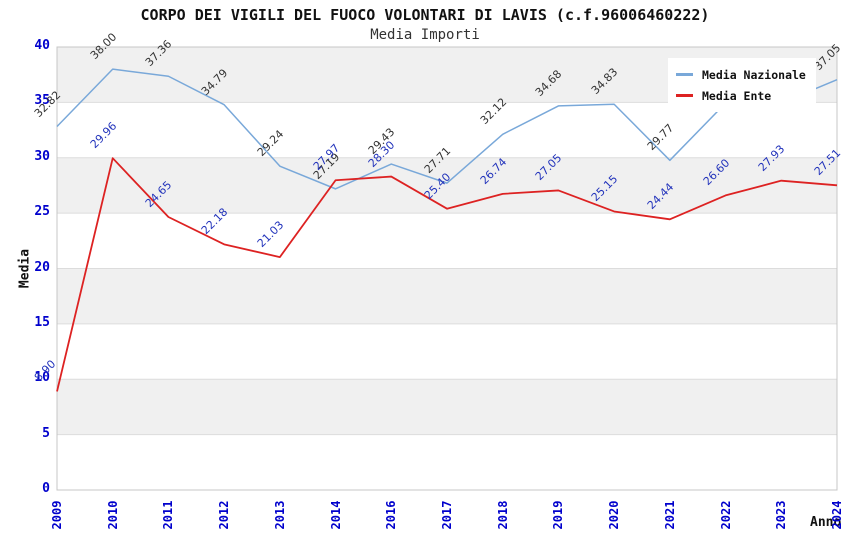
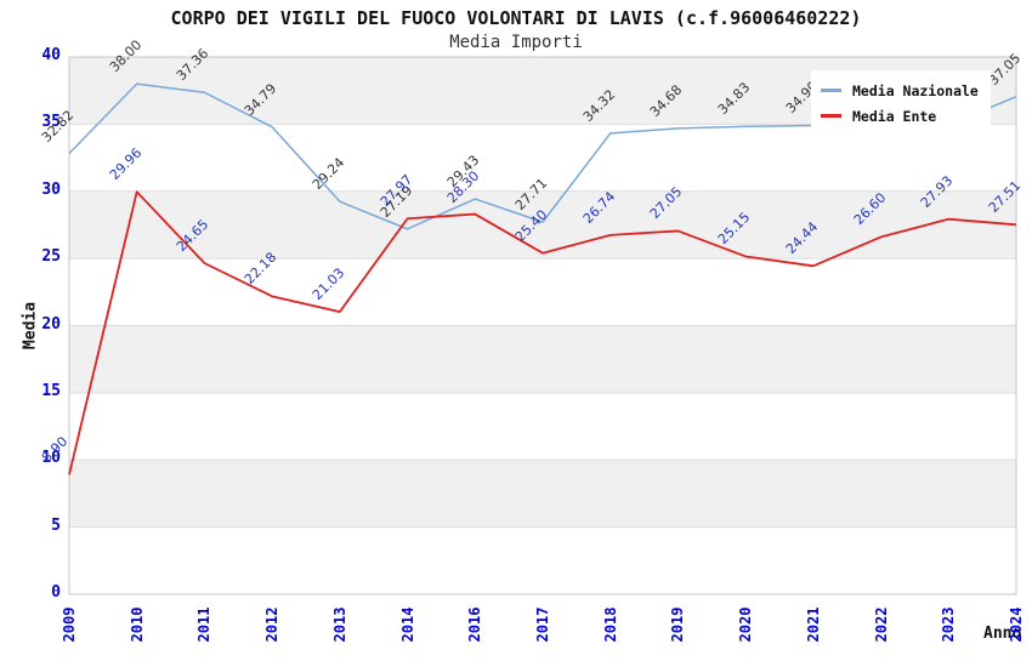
Media Nazionale/2018: 32.12 -> 34.32
Media Nazionale/2021: 29.77 -> 34.90
